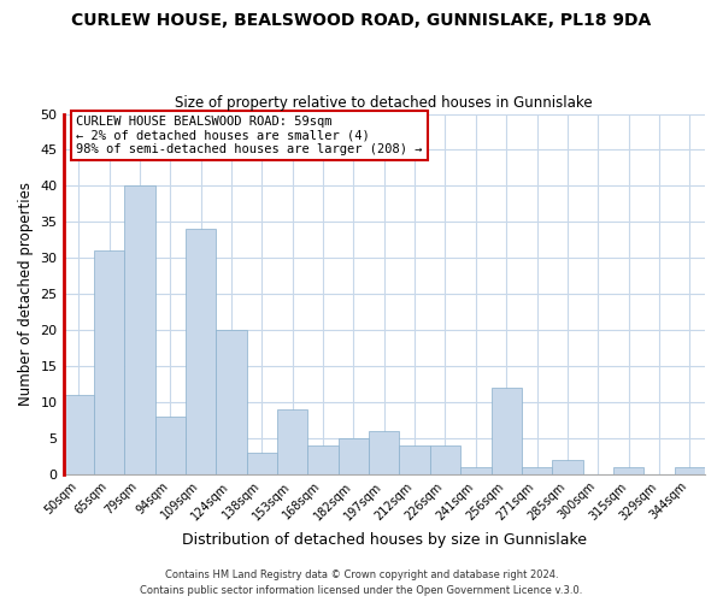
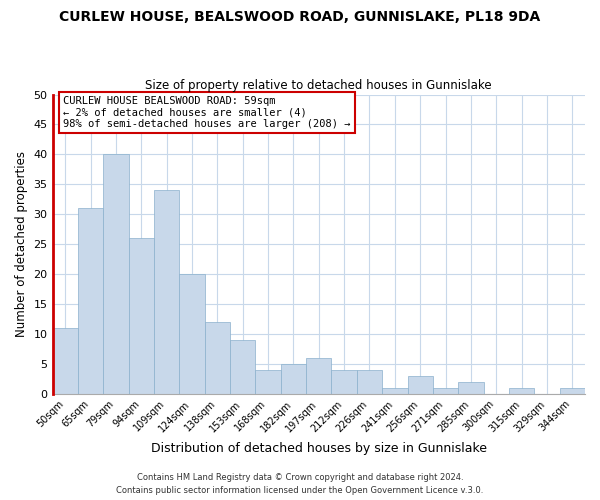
94sqm: 8 -> 26
138sqm: 3 -> 12
256sqm: 12 -> 3
